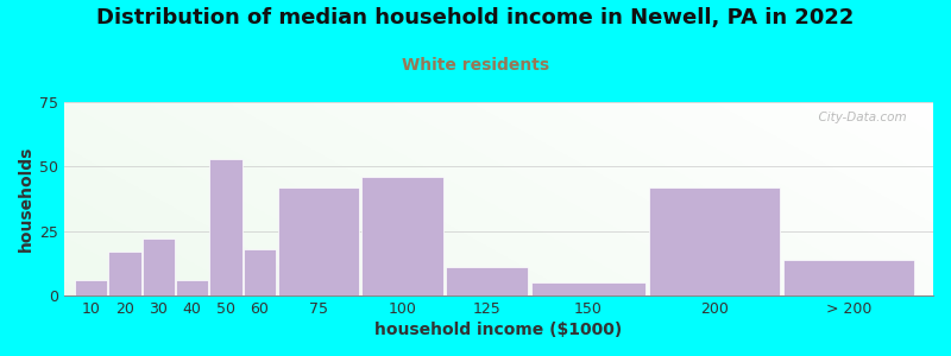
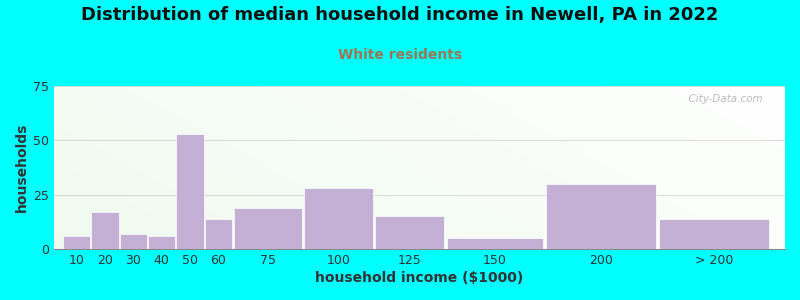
30: 22 -> 7
60: 18 -> 14
75: 42 -> 19
100: 46 -> 28
125: 11 -> 15
200: 42 -> 30
